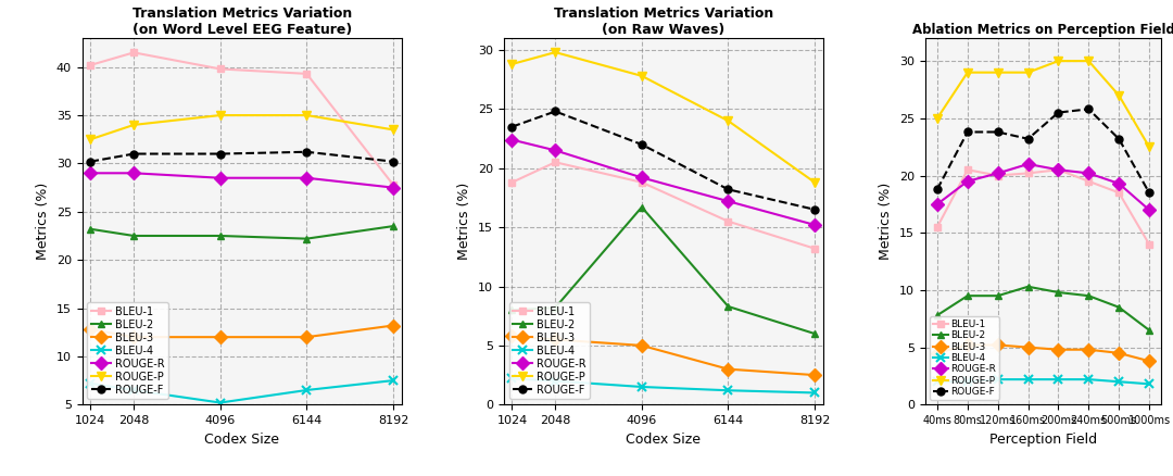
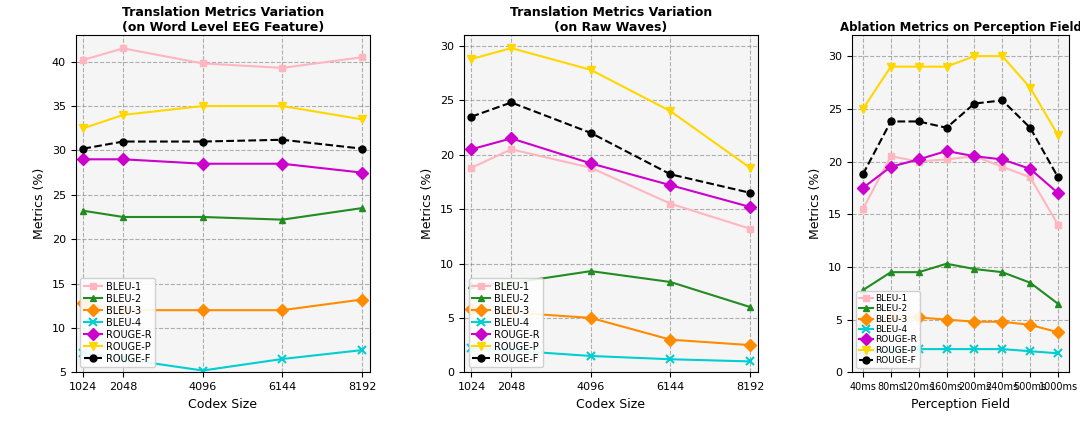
Translation Metrics Variation (on Word Level EEG Feature)/BLEU-1/8192: 27.8 -> 40.5
Translation Metrics Variation (on Raw Waves)/ROUGE-R/1024: 22.4 -> 20.5
Translation Metrics Variation (on Raw Waves)/BLEU-2/4096: 16.7 -> 9.3
